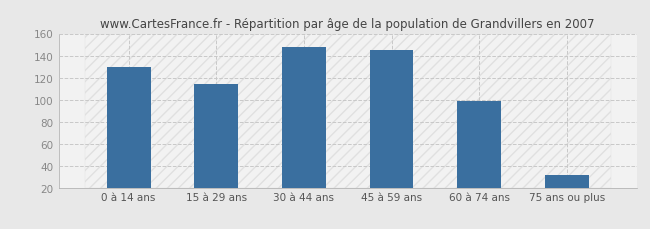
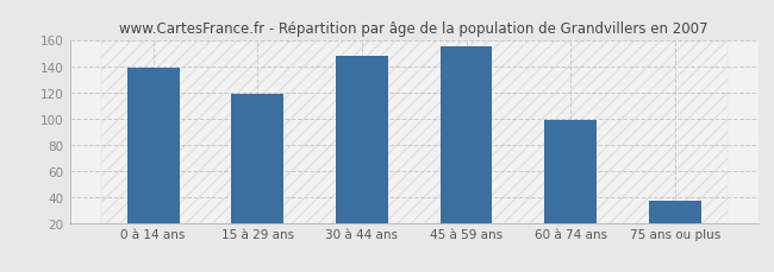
0 à 14 ans: 130 -> 139
15 à 29 ans: 114 -> 119
45 à 59 ans: 145 -> 155
75 ans ou plus: 31 -> 37
